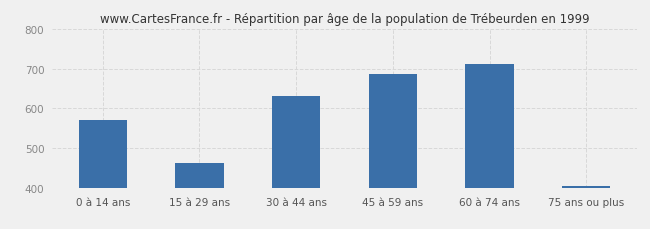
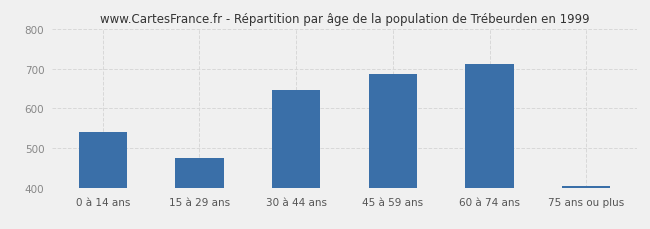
0 à 14 ans: 570 -> 540
15 à 29 ans: 462 -> 475
30 à 44 ans: 632 -> 645
